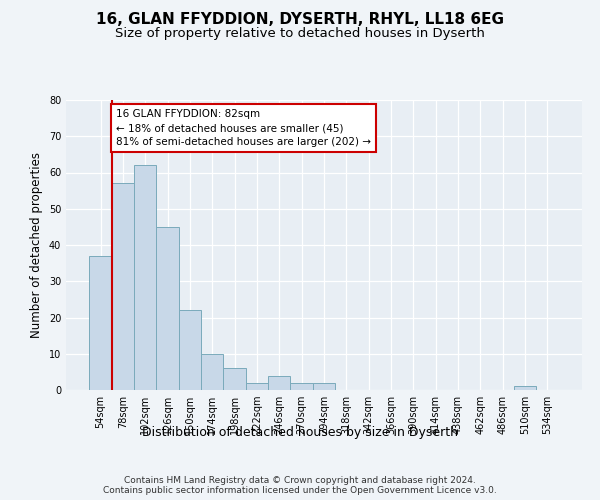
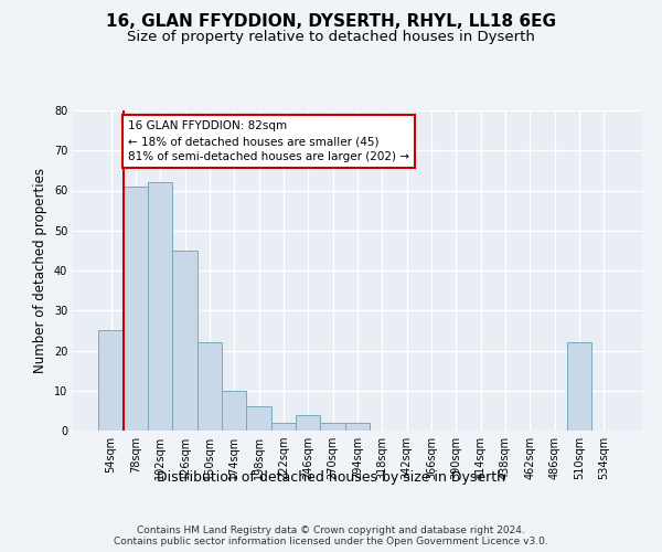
54sqm: 37 -> 25
78sqm: 57 -> 61
510sqm: 1 -> 22
